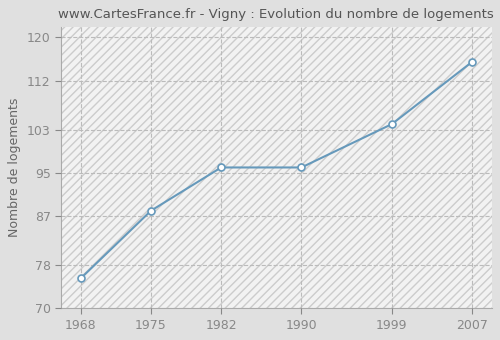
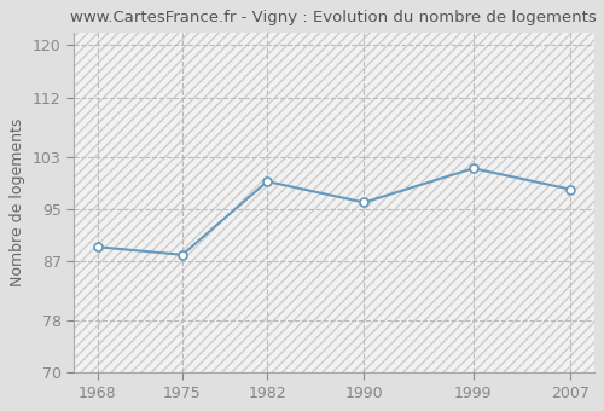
1968: 75.5 -> 89.2
1982: 96.0 -> 99.2
1999: 104.0 -> 101.2
2007: 115.5 -> 98.0
